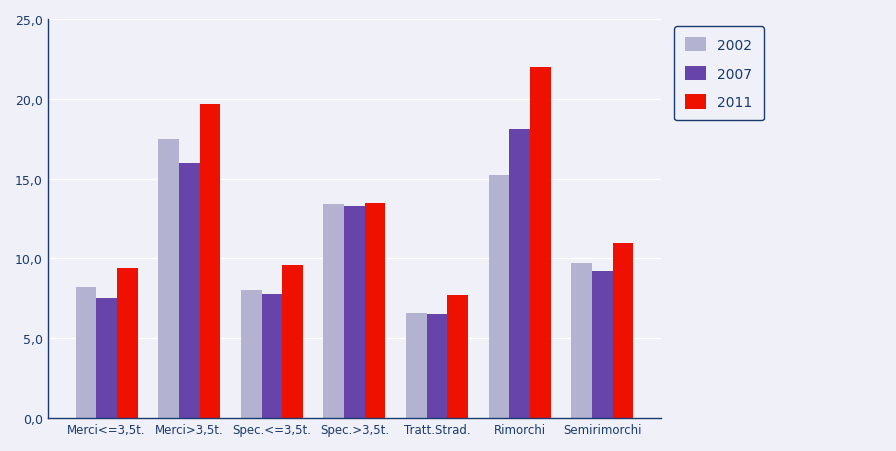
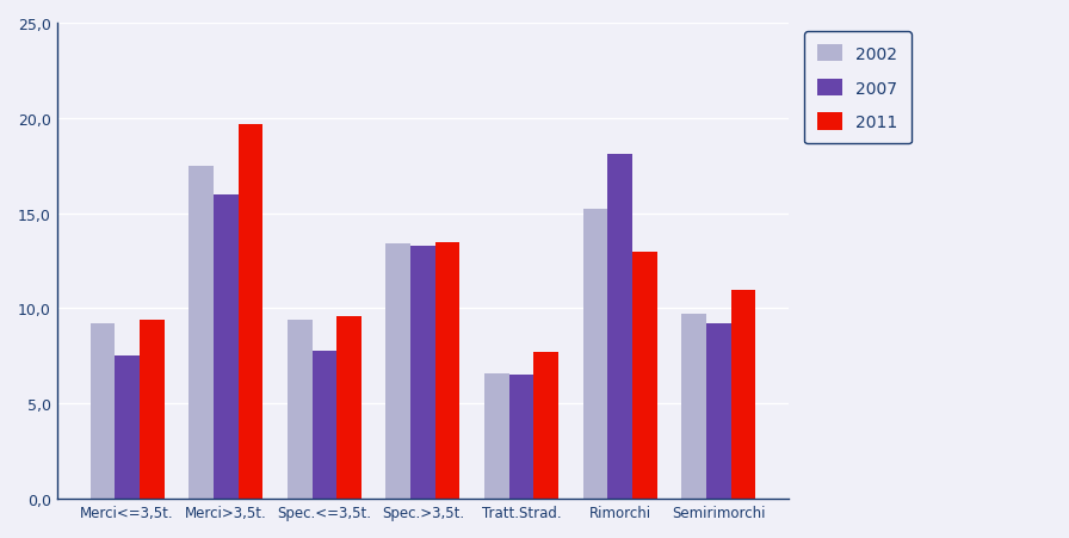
2002/Merci<=3,5t.: 8,2 -> 9,2
2002/Spec.<=3,5t.: 8,0 -> 9,4
2011/Rimorchi: 22,0 -> 13,0
